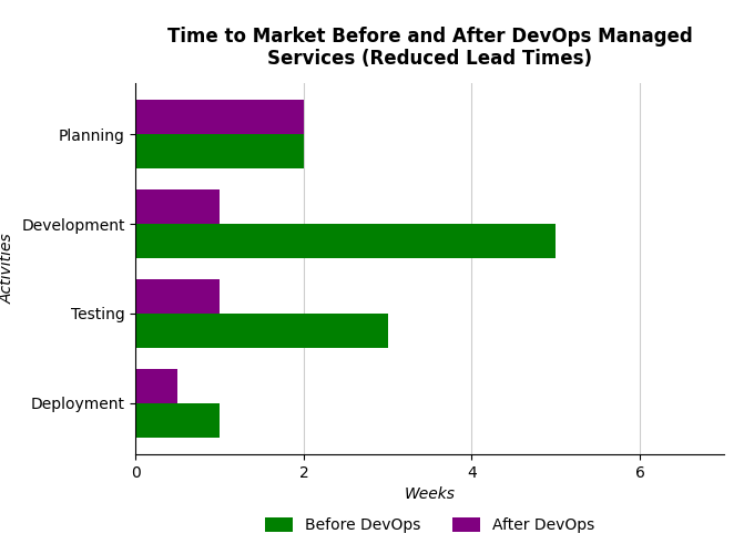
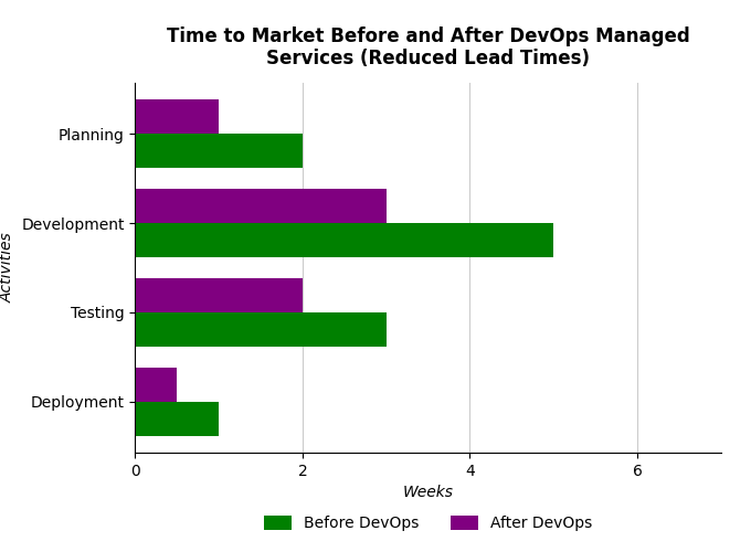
After DevOps/Planning: 2.0 -> 1.0
After DevOps/Development: 1.0 -> 3.0
After DevOps/Testing: 1.0 -> 2.0
